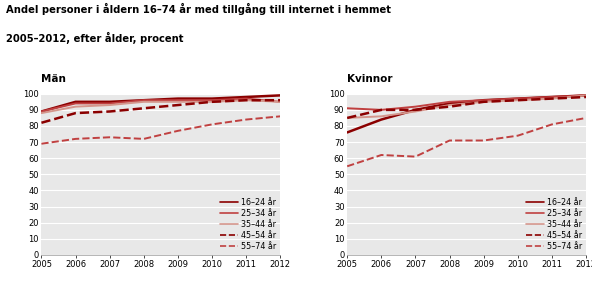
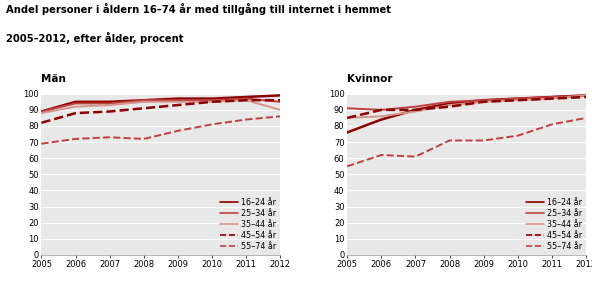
35–44 år/2012: 95 -> 90
